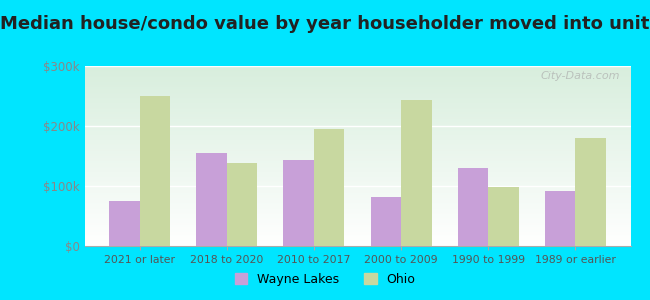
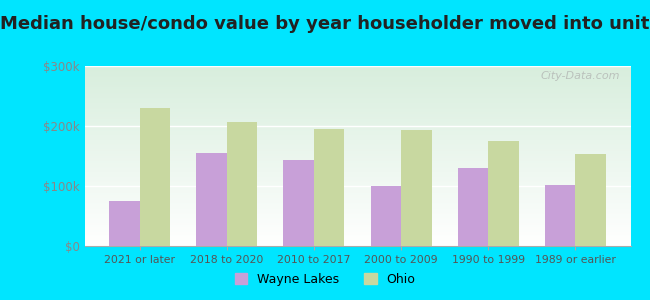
Ohio/2021 or later: $250k -> $230k
Ohio/2018 to 2020: $138k -> $207k
Wayne Lakes/2000 to 2009: $82k -> $100k
Ohio/2000 to 2009: $244k -> $193k
Ohio/1990 to 1999: $98k -> $175k
Wayne Lakes/1989 or earlier: $92k -> $101k
Ohio/1989 or earlier: $180k -> $153k
